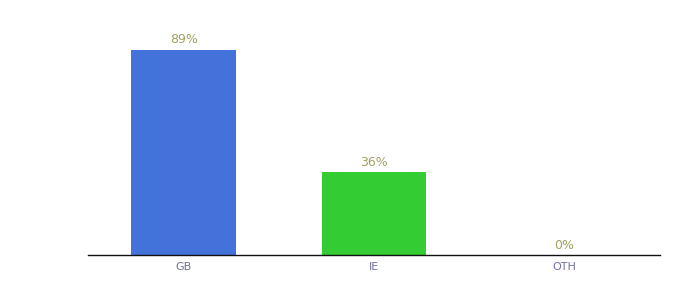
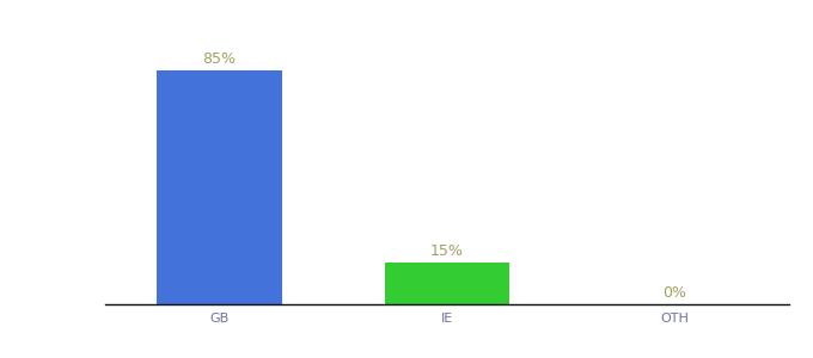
GB: 89% -> 85%
IE: 36% -> 15%
